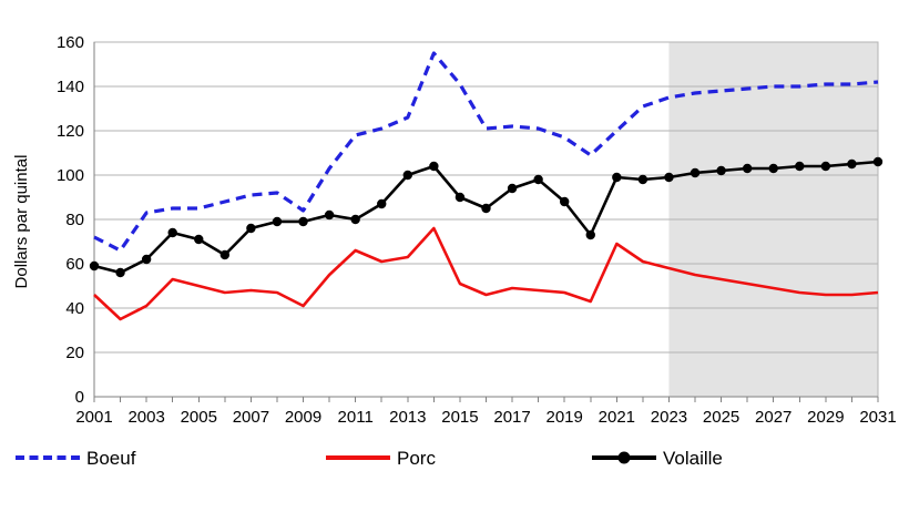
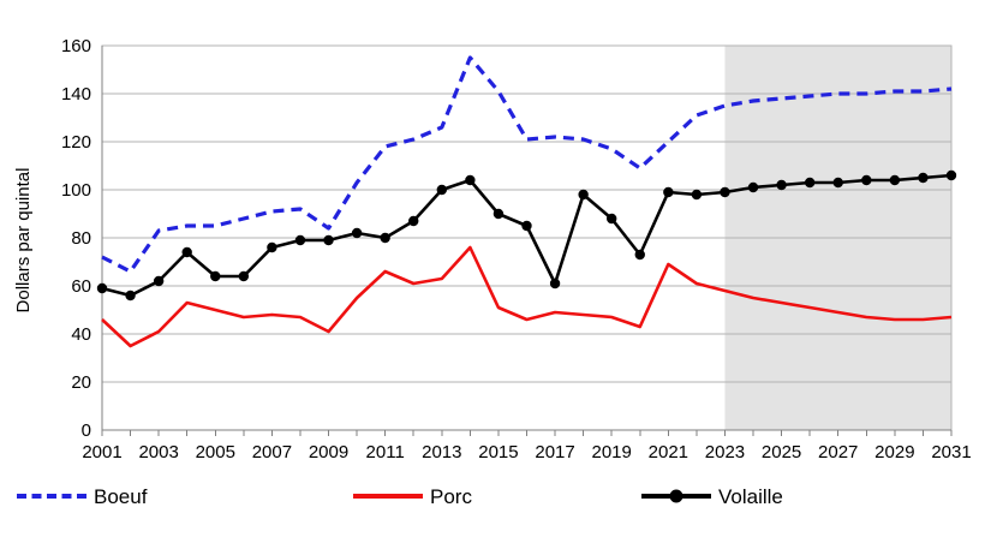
Volaille/2005: 71 -> 64
Volaille/2017: 94 -> 61
